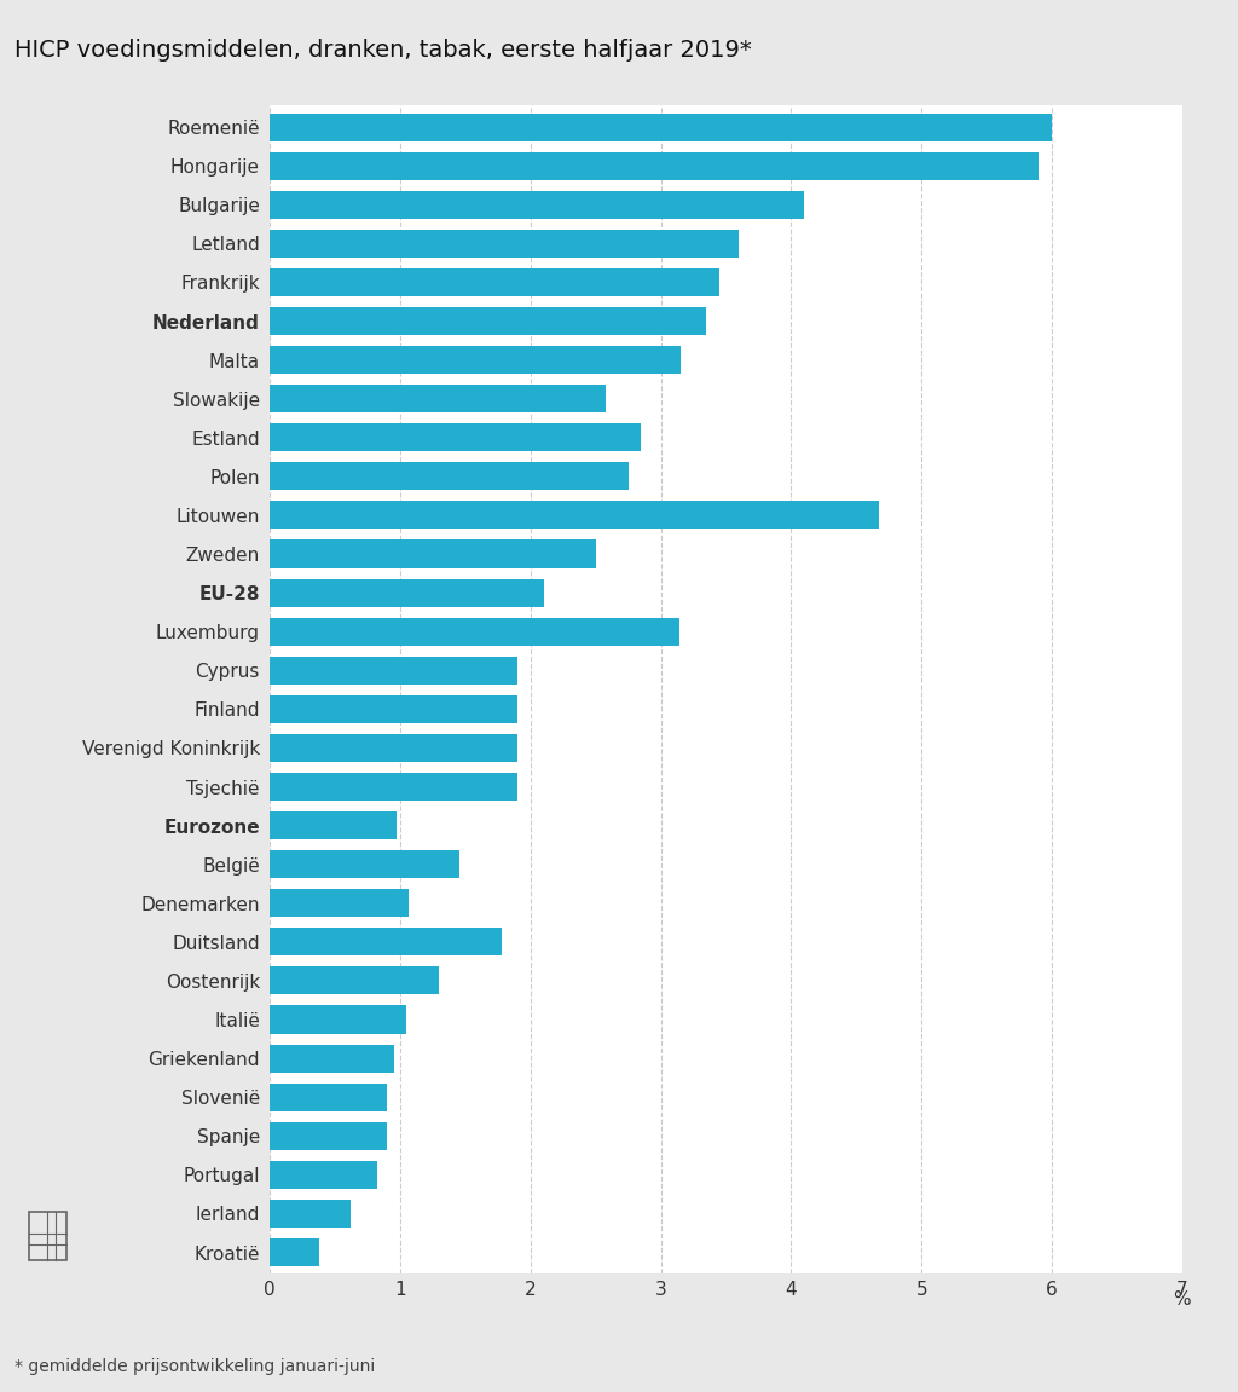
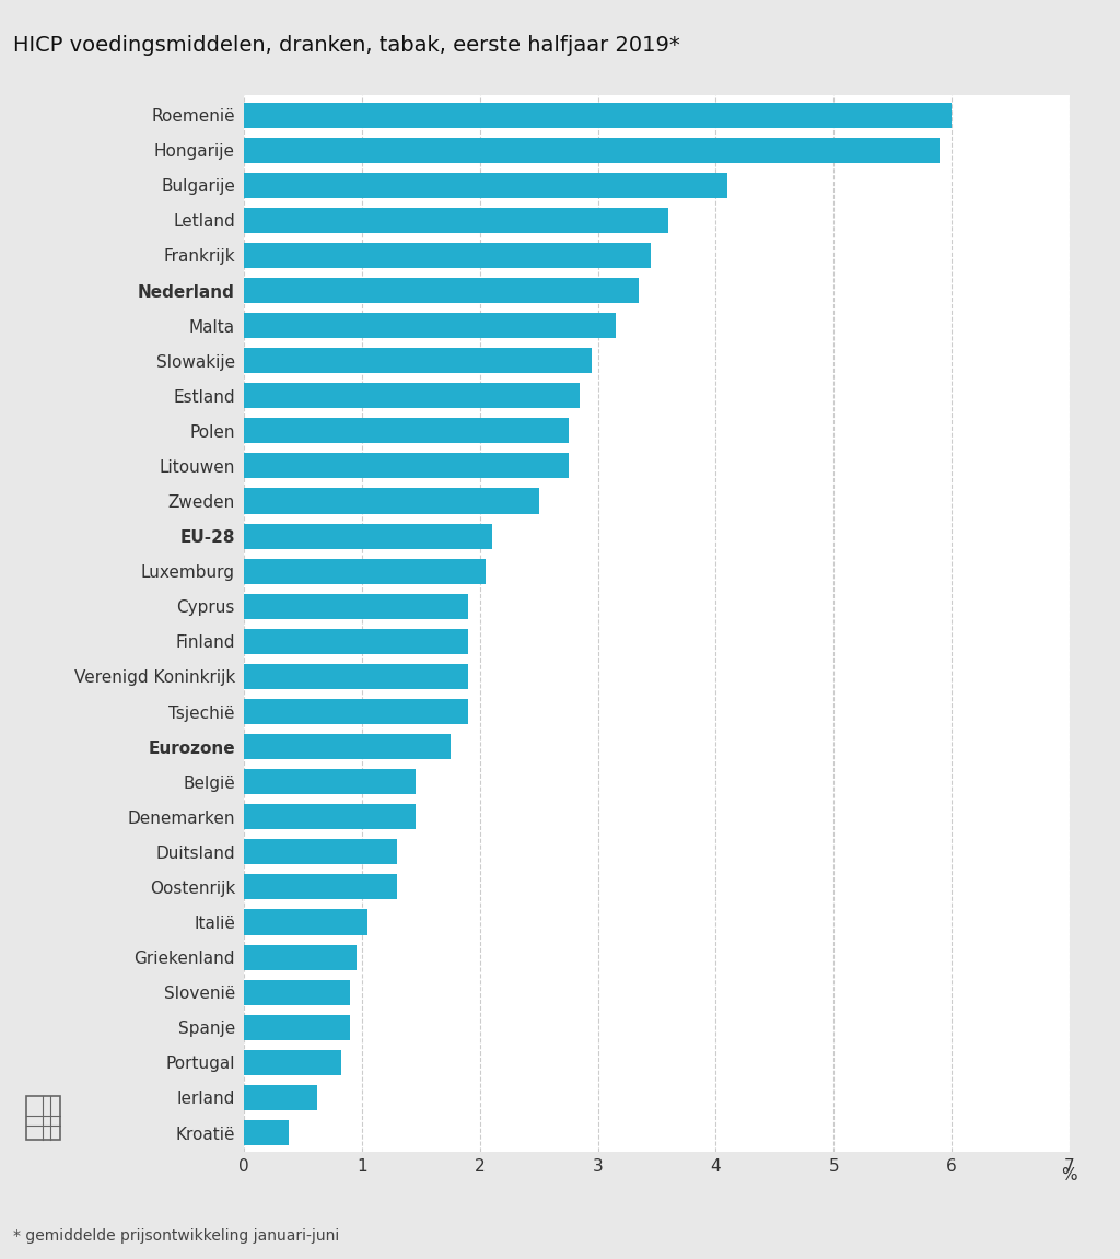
Slowakije: 2.58 -> 2.95
Litouwen: 4.67 -> 2.75
Luxemburg: 3.14 -> 2.05
Eurozone: 0.97 -> 1.75
Denemarken: 1.06 -> 1.45
Duitsland: 1.78 -> 1.30
